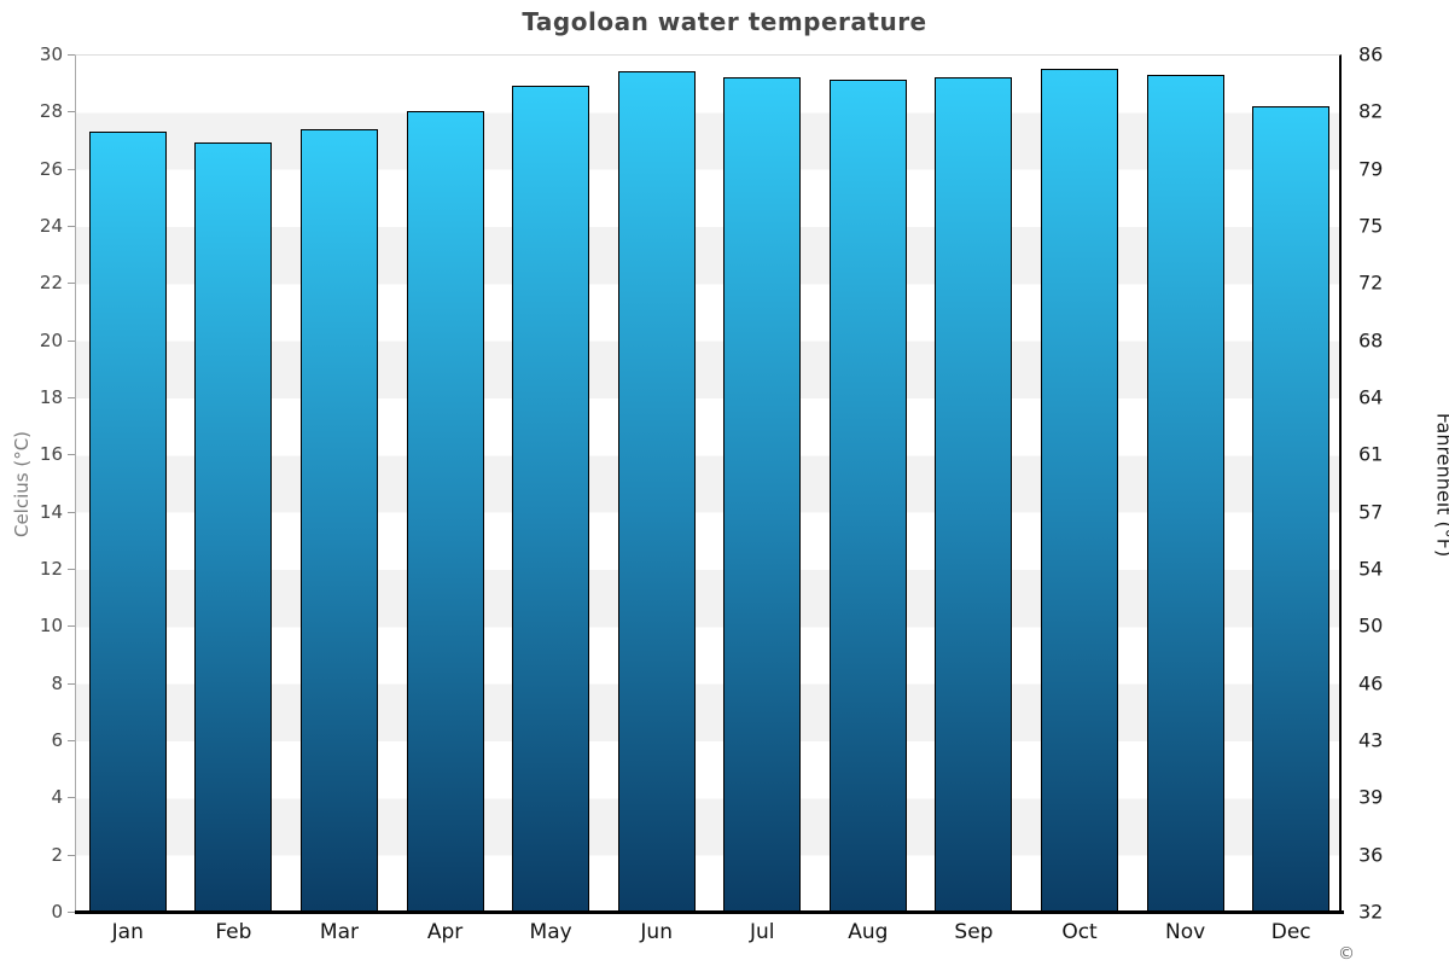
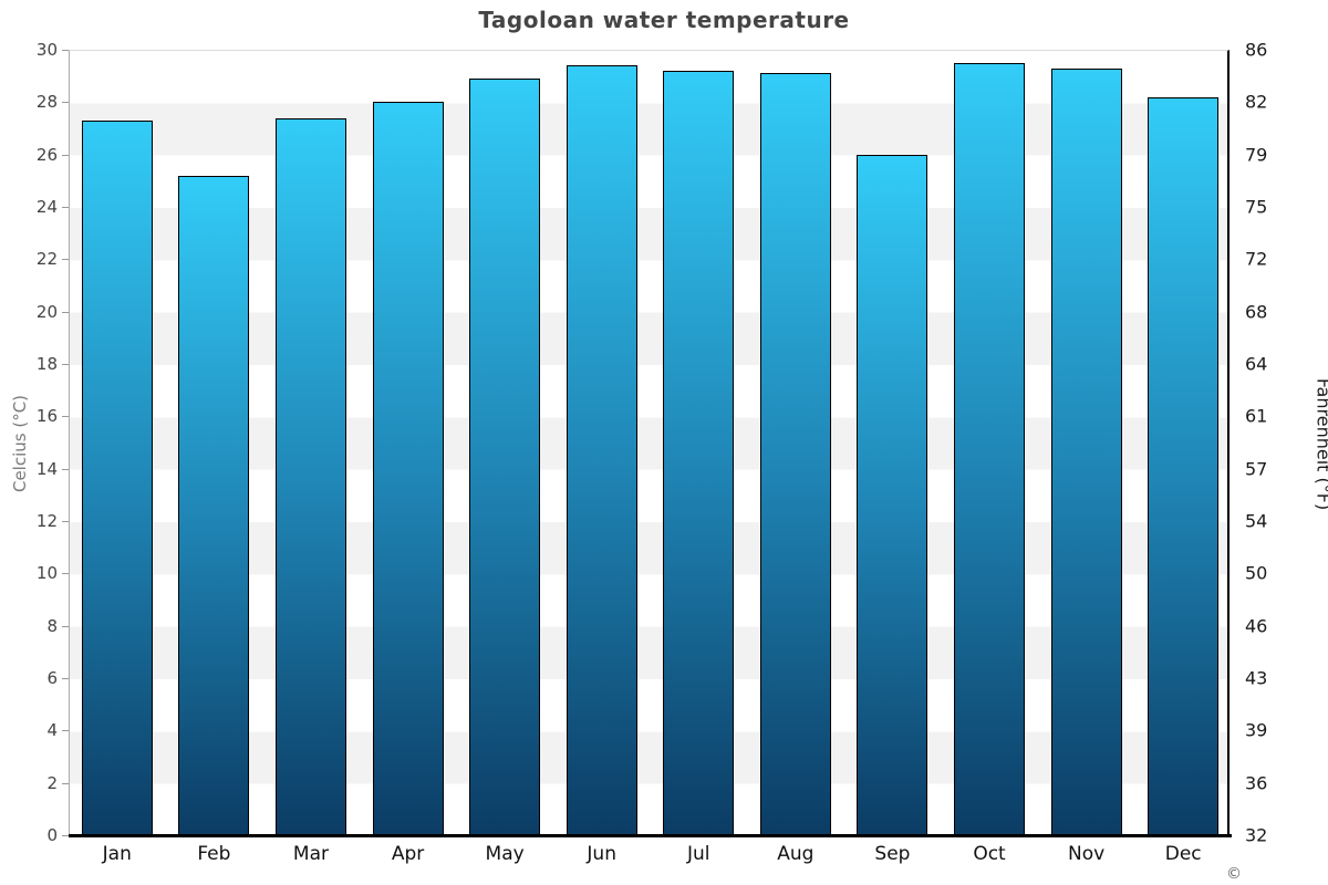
Feb: 26.9 -> 25.2
Sep: 29.2 -> 26.0
